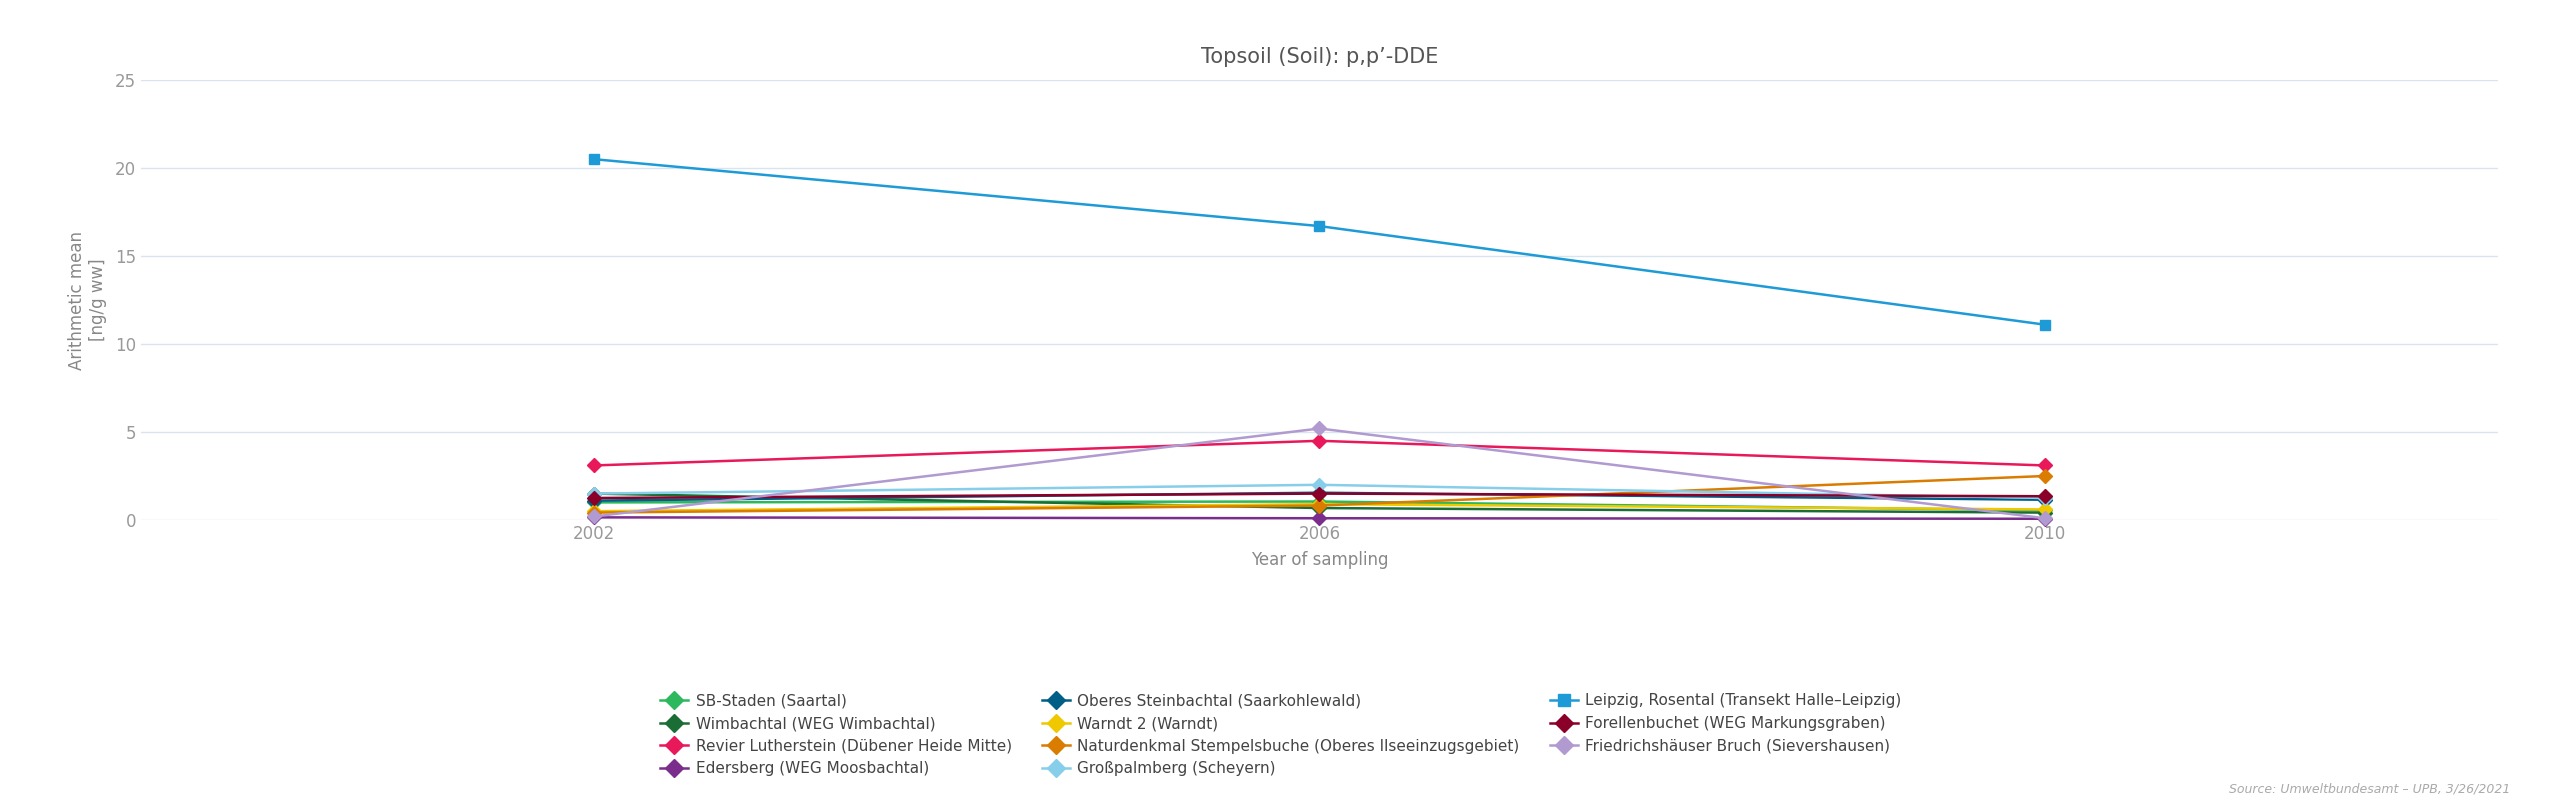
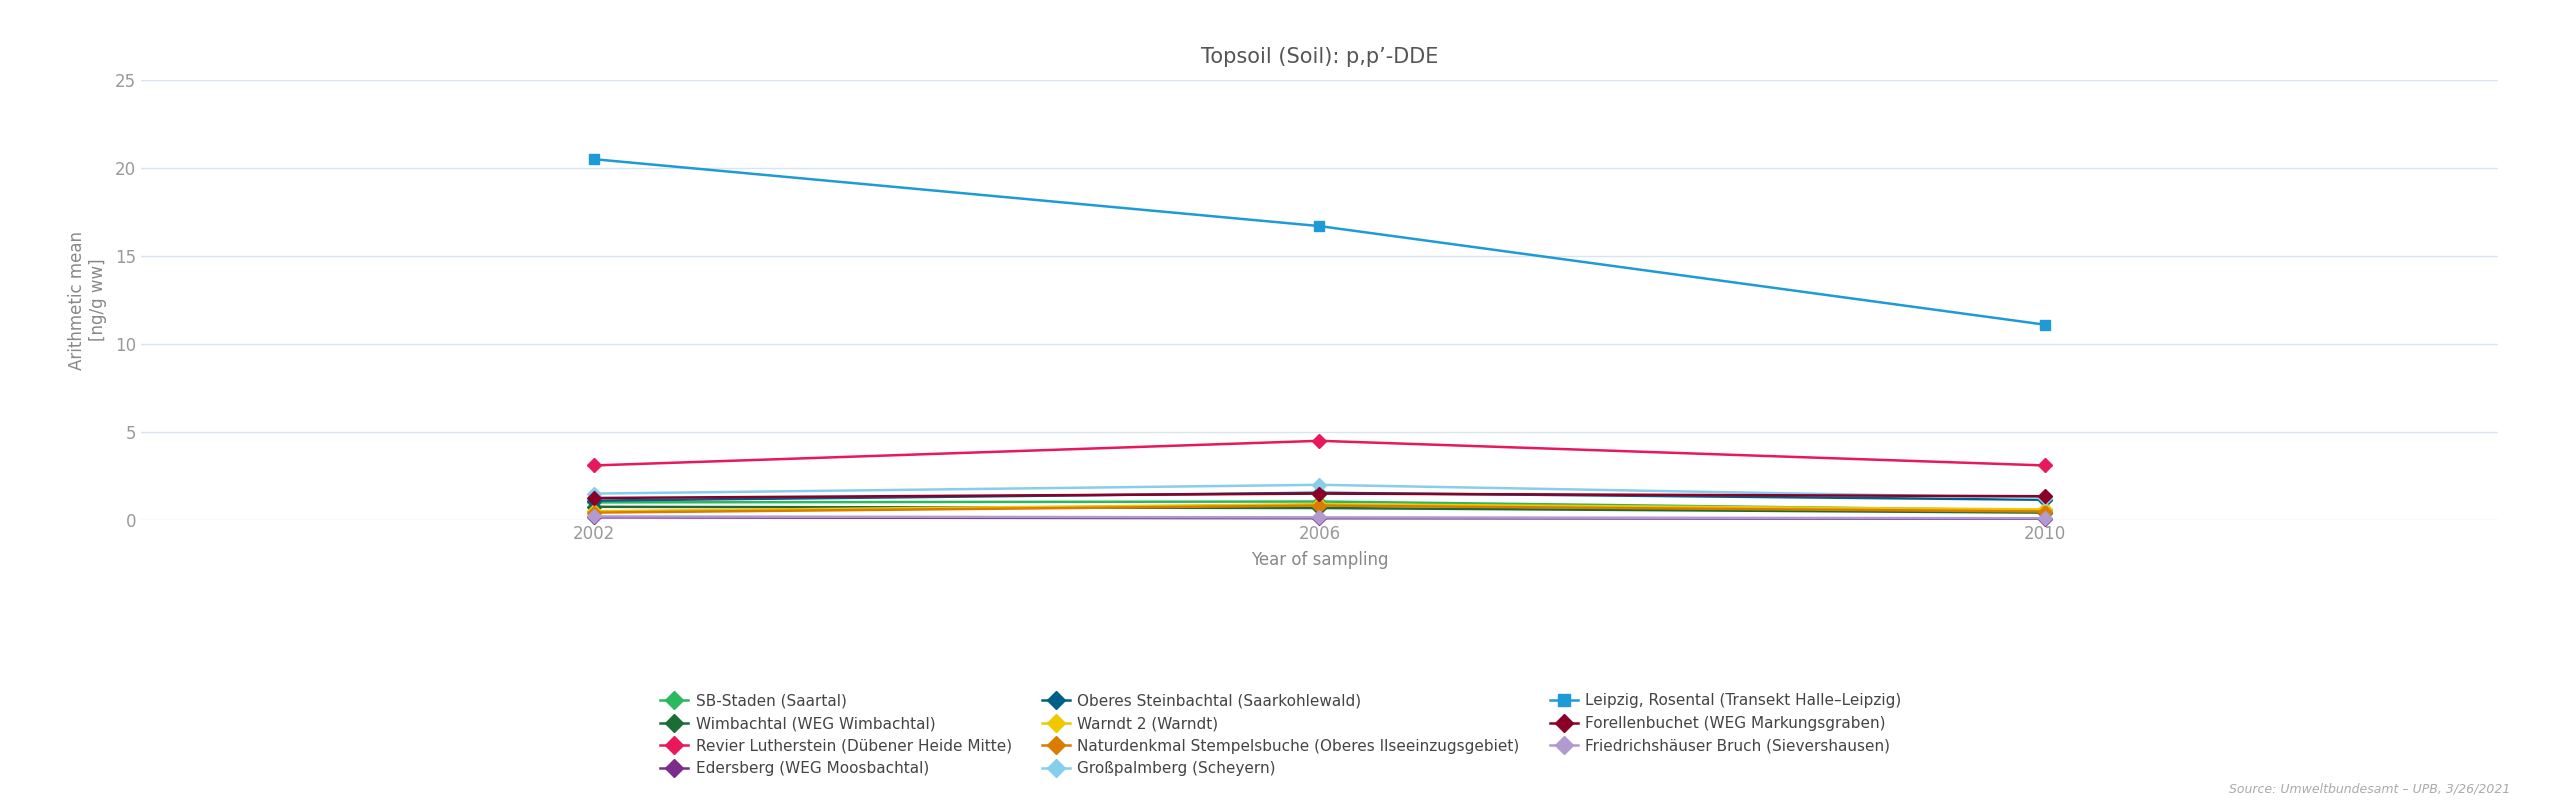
Wimbachtal (WEG Wimbachtal)/2002: 1.5 -> 0.8
Friedrichshäuser Bruch (Sievershausen)/2006: 5.2 -> 0.1
Naturdenkmal Stempelsbuche (Oberes Ilseeinzugsgebiet)/2010: 2.5 -> 0.5
